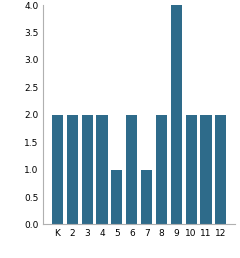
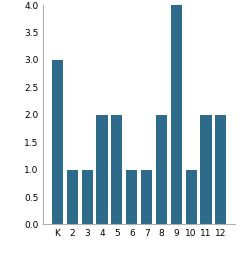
K: 2 -> 3
2: 2 -> 1
3: 2 -> 1
5: 1 -> 2
6: 2 -> 1
10: 2 -> 1
